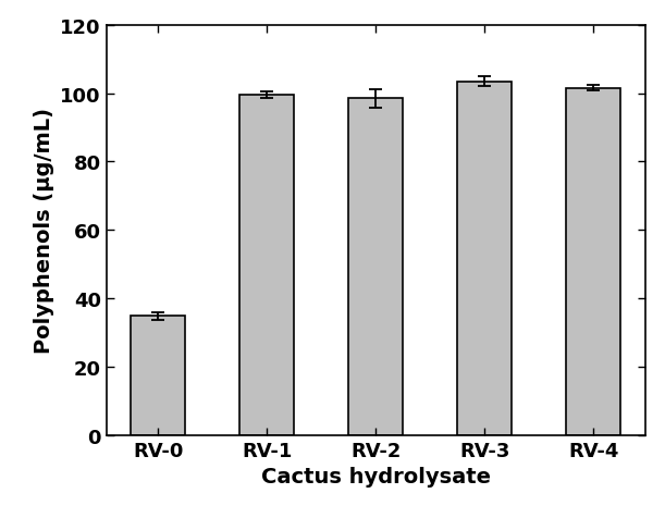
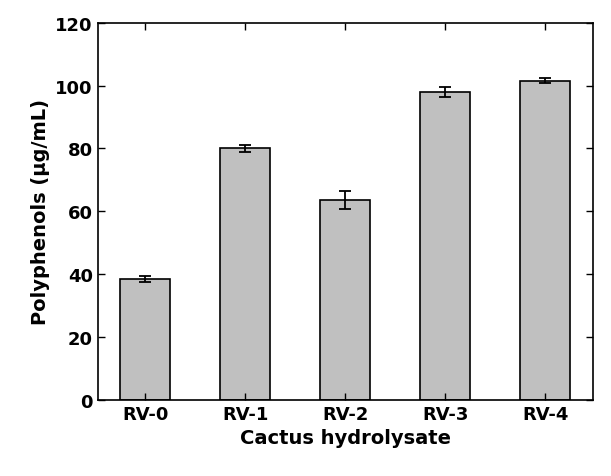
RV-0: 34.8 -> 38.5
RV-1: 99.5 -> 80.0
RV-2: 98.5 -> 63.5
RV-3: 103.5 -> 98.0
